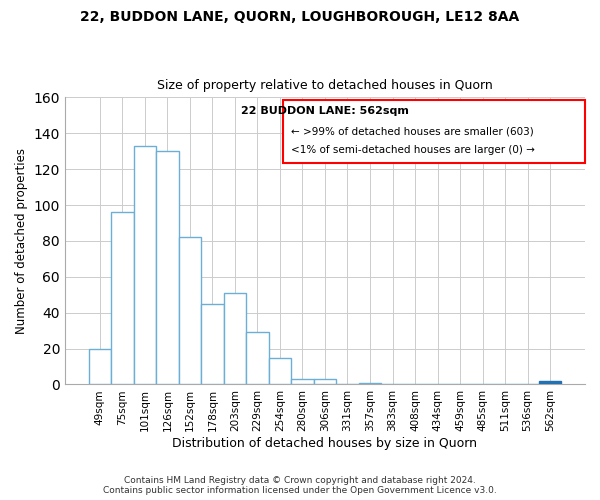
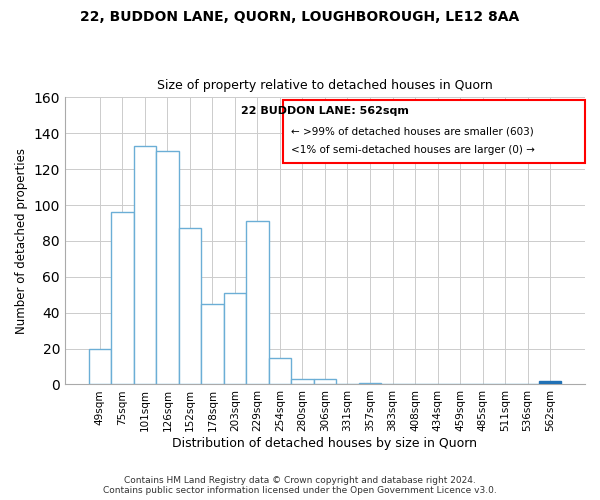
152sqm: 82 -> 87
229sqm: 29 -> 91
